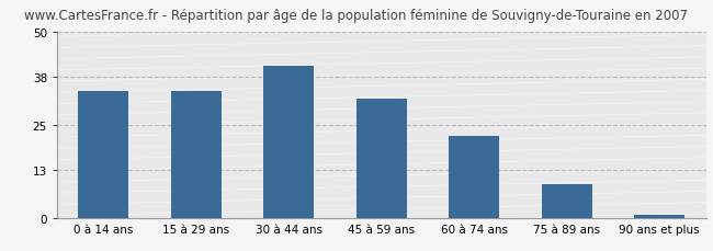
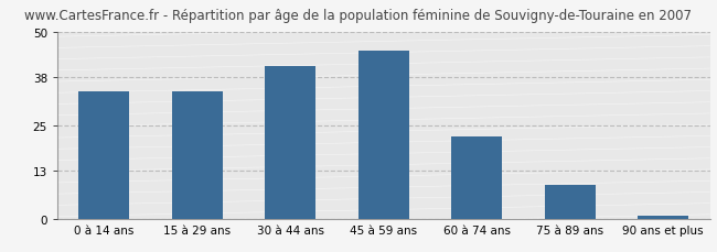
45 à 59 ans: 32 -> 45
